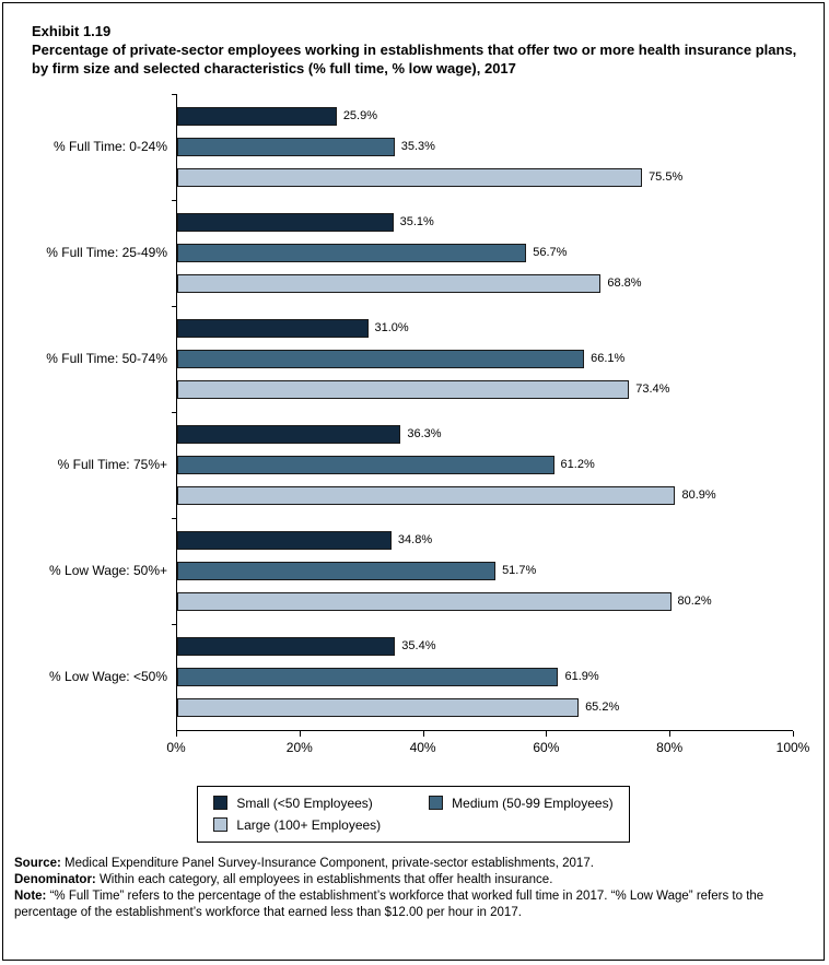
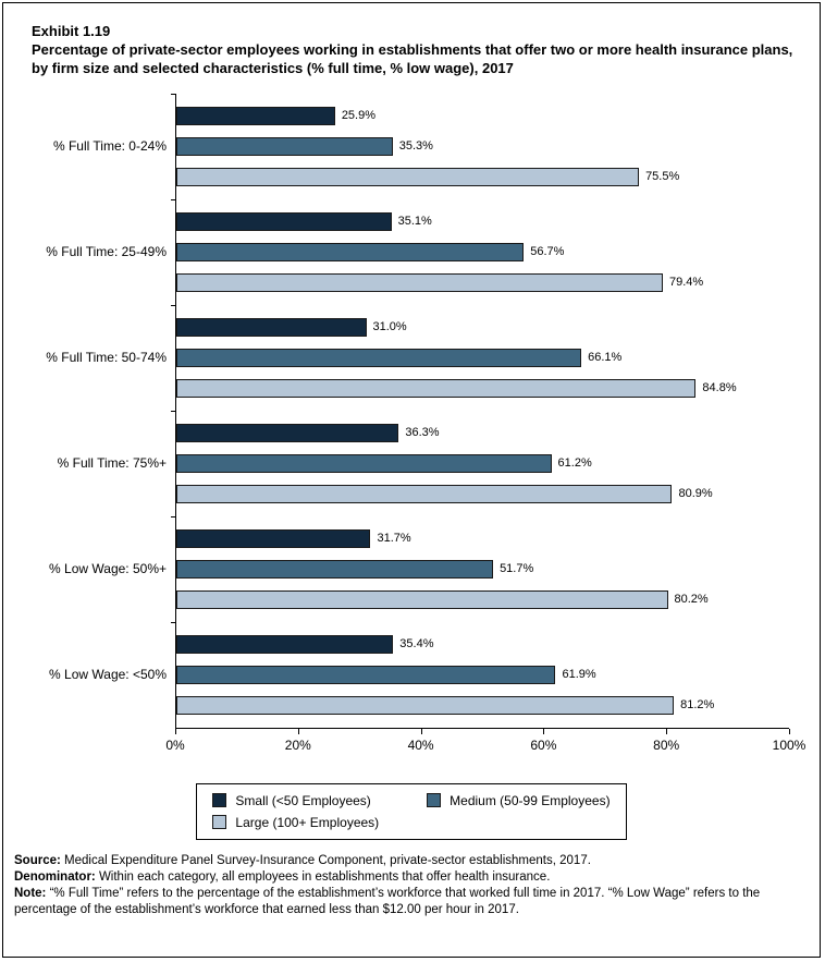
Large (100+ Employees)/% Full Time: 25-49%: 68.8% -> 79.4%
Large (100+ Employees)/% Full Time: 50-74%: 73.4% -> 84.8%
Small (<50 Employees)/% Low Wage: 50%+: 34.8% -> 31.7%
Large (100+ Employees)/% Low Wage: <50%: 65.2% -> 81.2%
